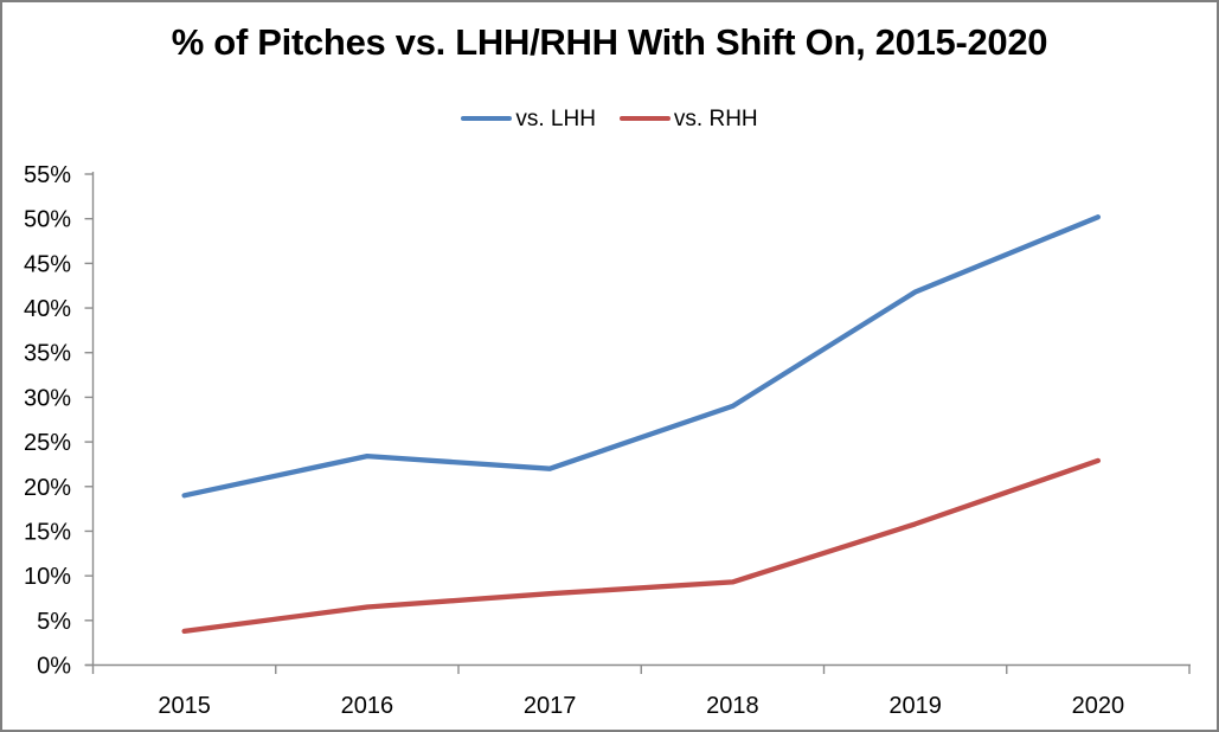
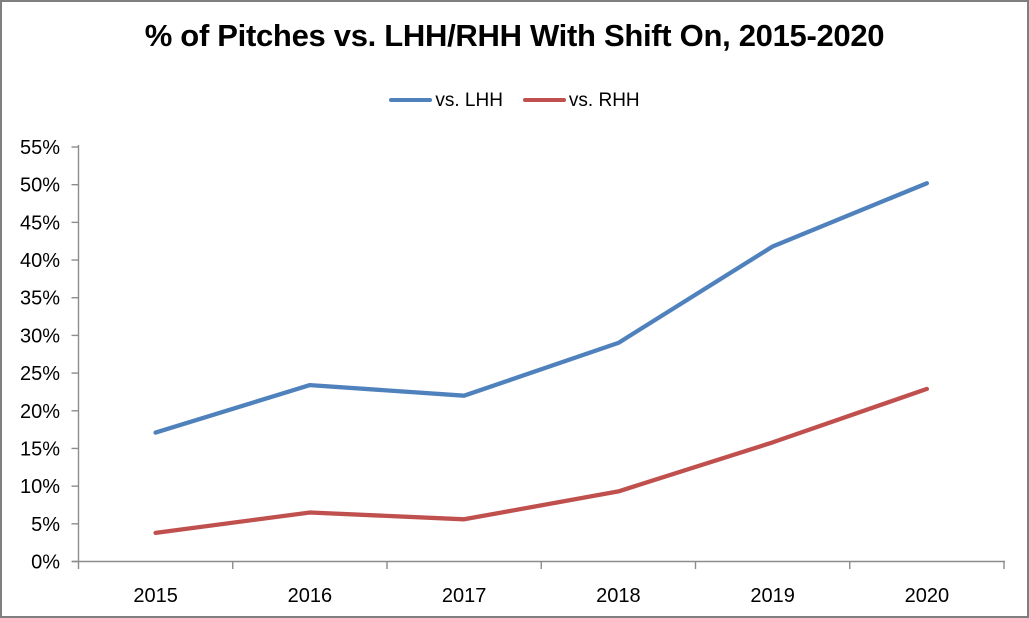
vs. LHH/2015: 19% -> 17%
vs. RHH/2017: 8% -> 6%
